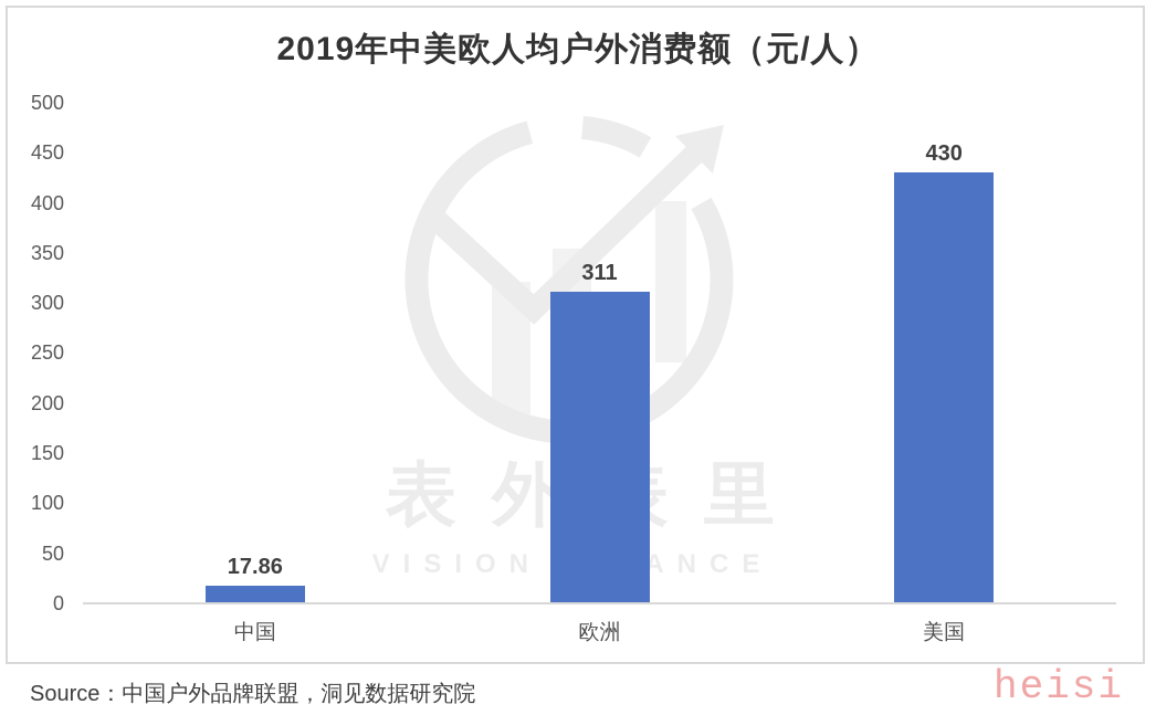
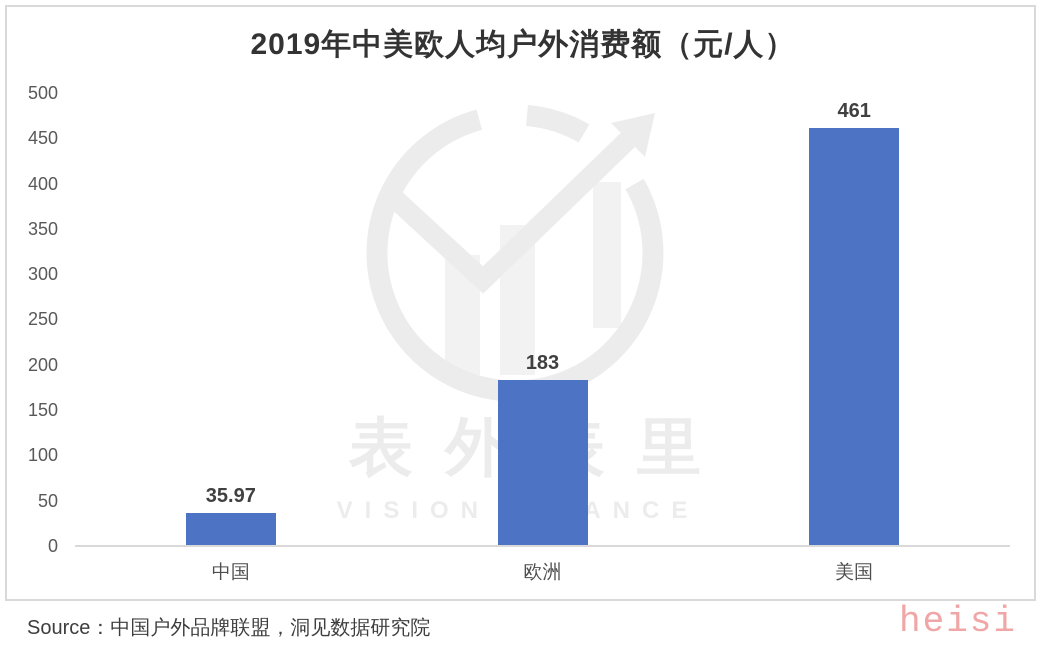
中国: 17.86 -> 35.97
欧洲: 311 -> 183
美国: 430 -> 461
